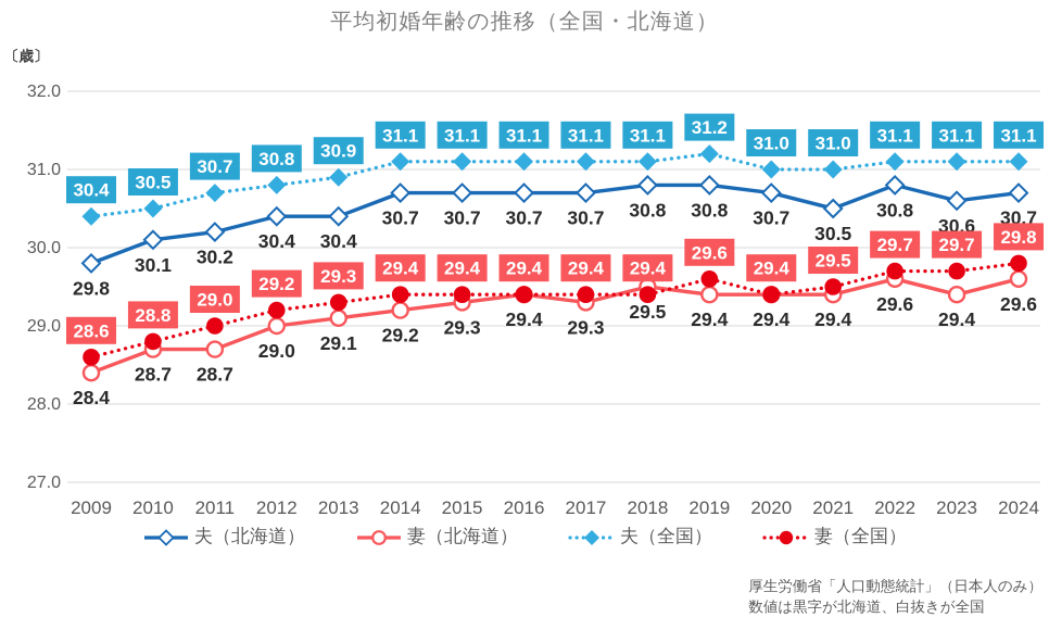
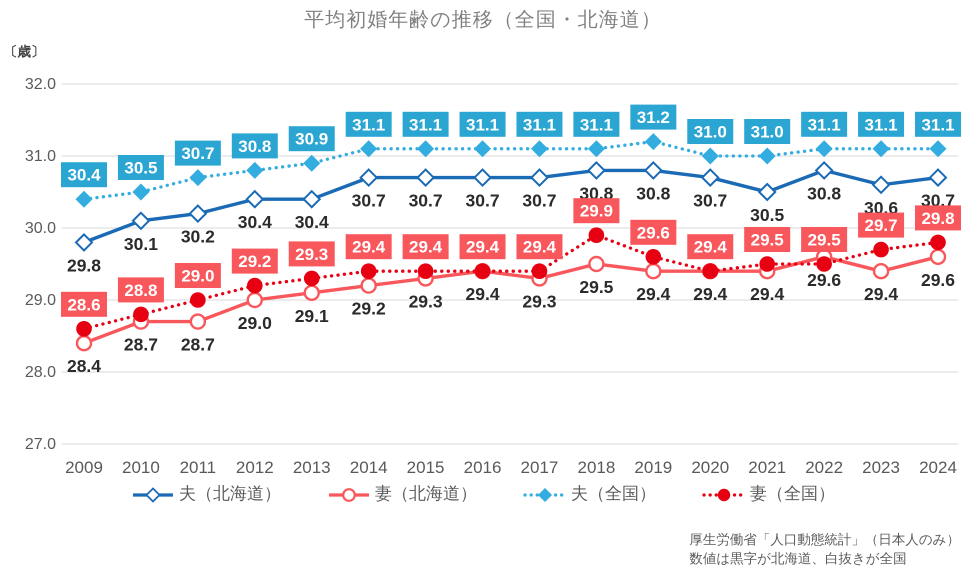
妻（全国）/2018: 29.4 -> 29.9
妻（全国）/2022: 29.7 -> 29.5
